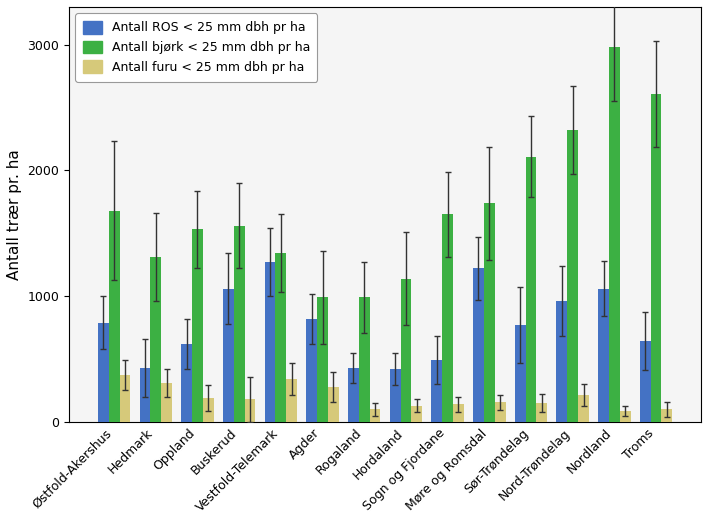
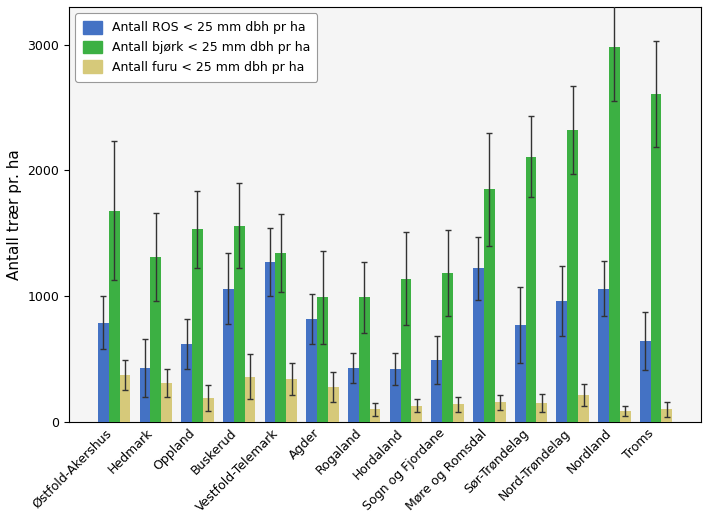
Antall furu < 25 mm dbh pr ha/Buskerud: 180 -> 360
Antall bjørk < 25 mm dbh pr ha/Sogn og Fjordane: 1650 -> 1180
Antall bjørk < 25 mm dbh pr ha/Møre og Romsdal: 1740 -> 1850
